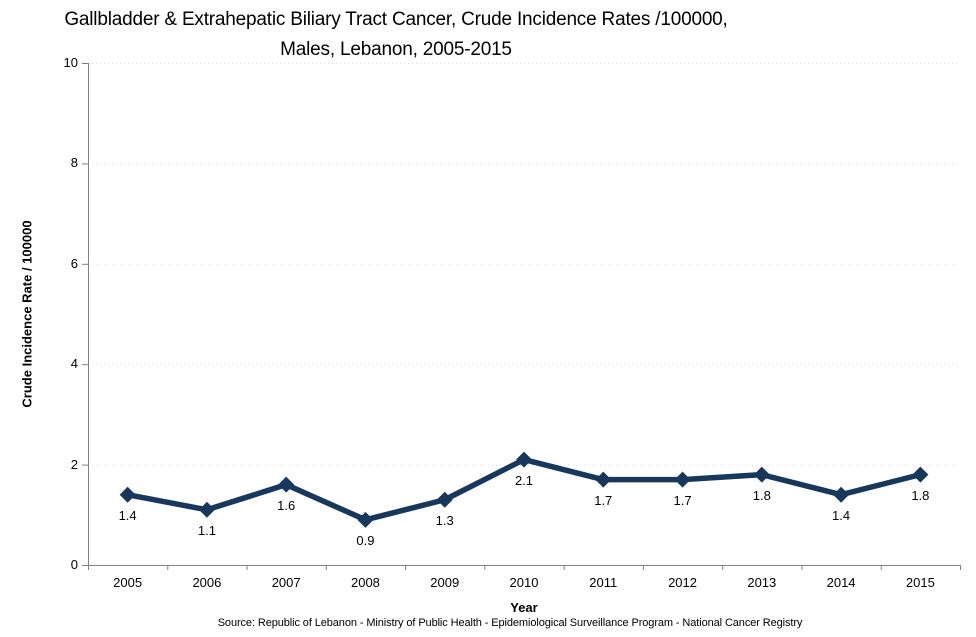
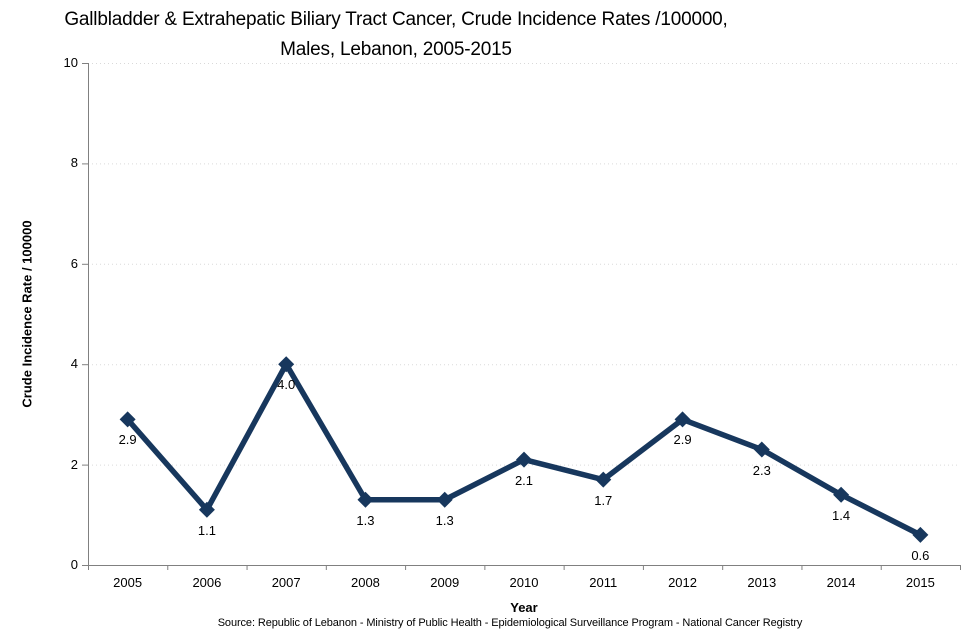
2005: 1.4 -> 2.9
2007: 1.6 -> 4.0
2008: 0.9 -> 1.3
2012: 1.7 -> 2.9
2013: 1.8 -> 2.3
2015: 1.8 -> 0.6
